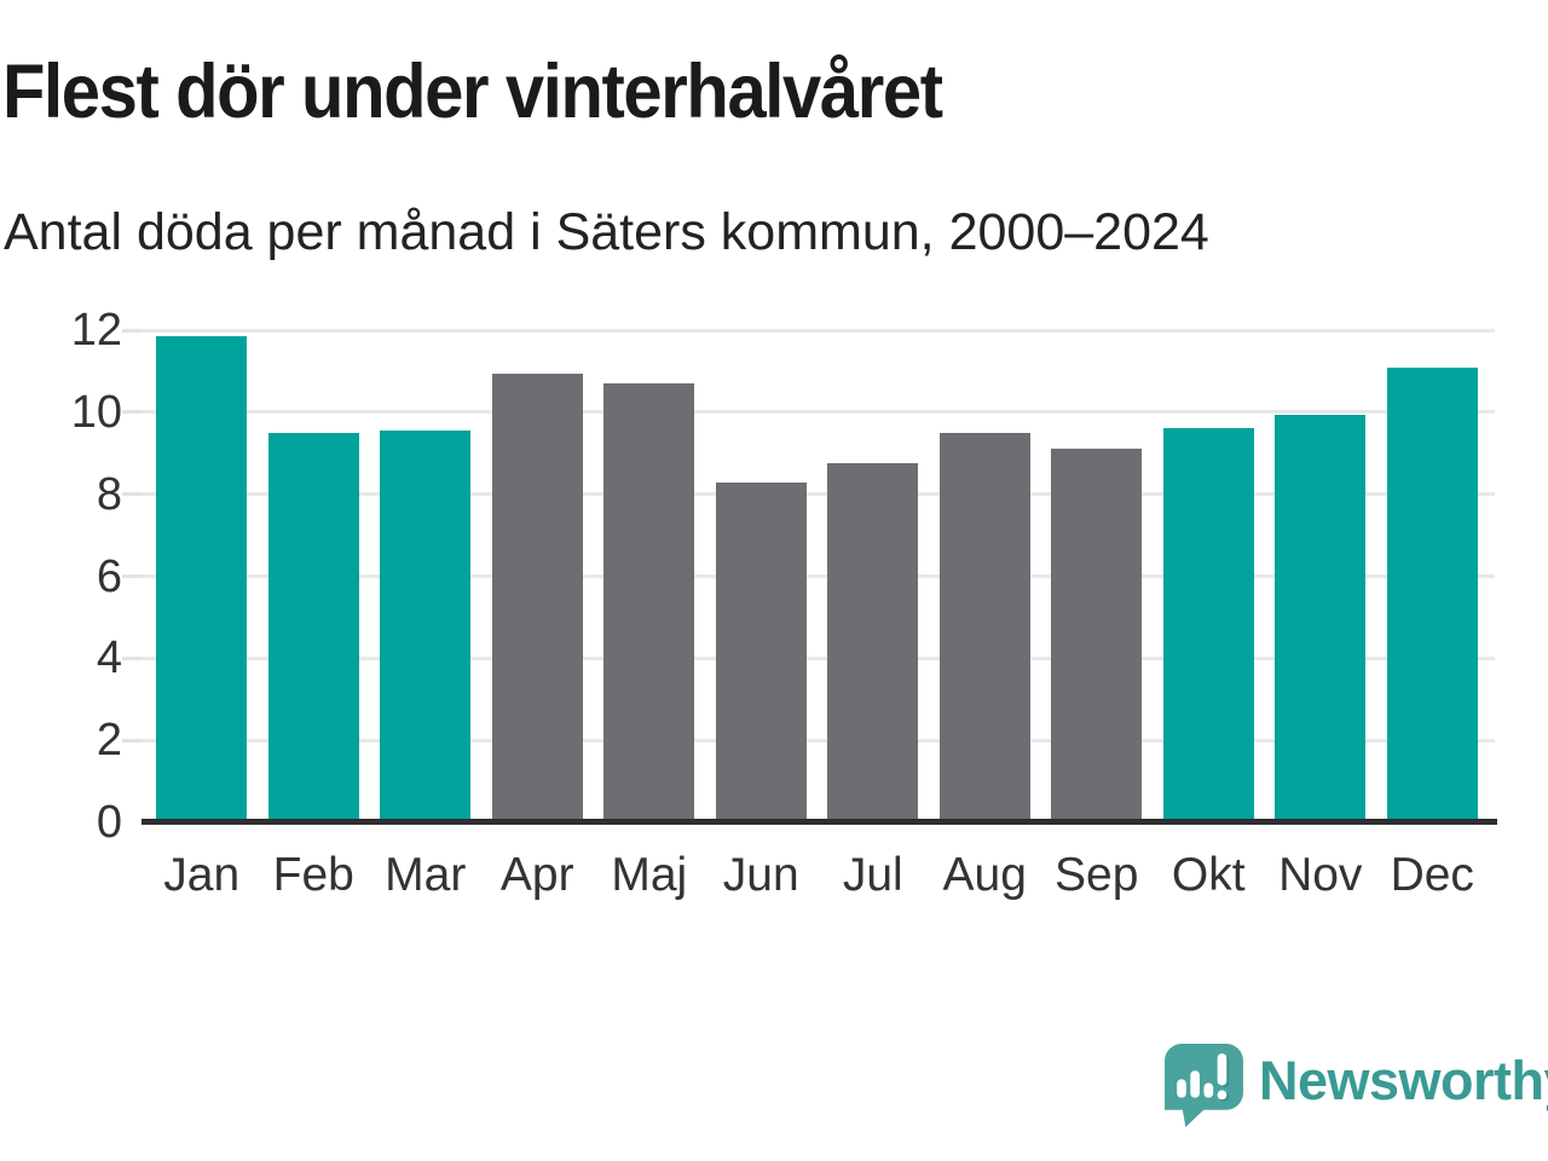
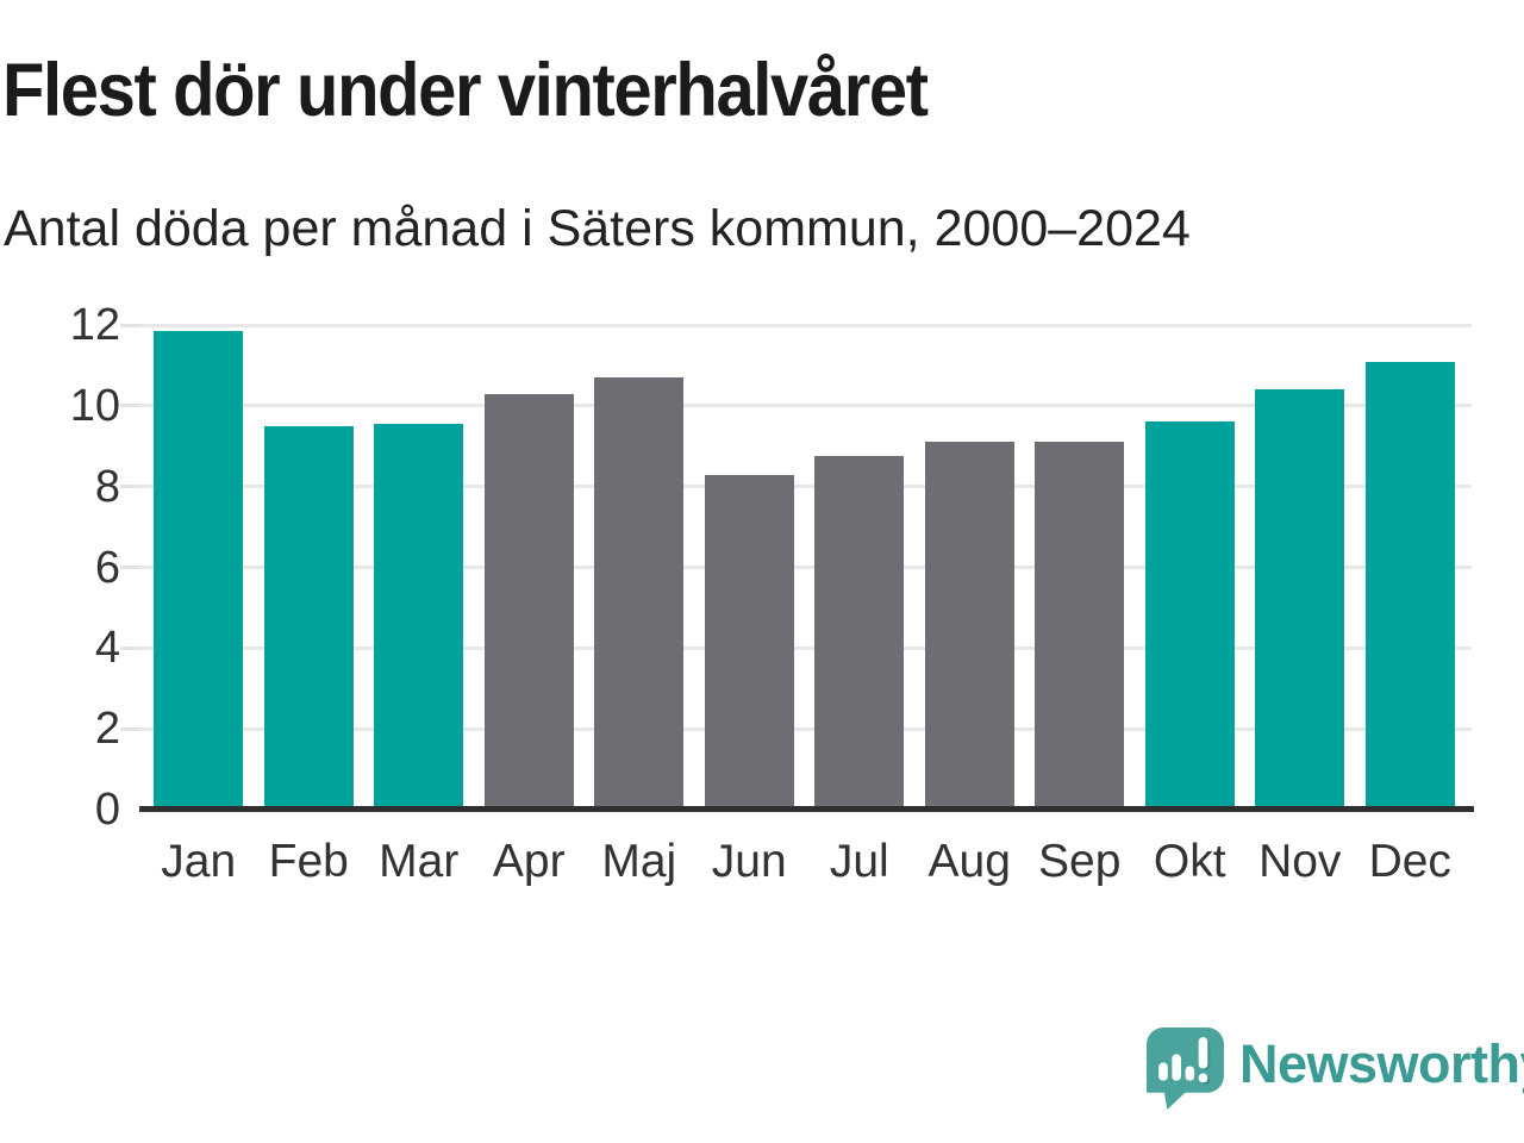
Apr: 10.9 -> 10.3
Aug: 9.5 -> 9.1
Nov: 9.9 -> 10.4
